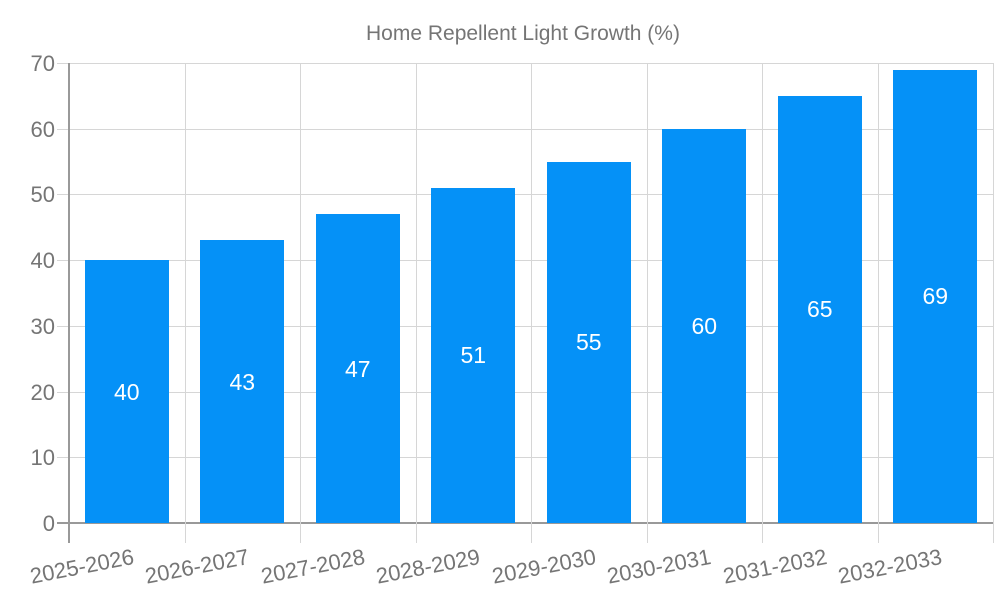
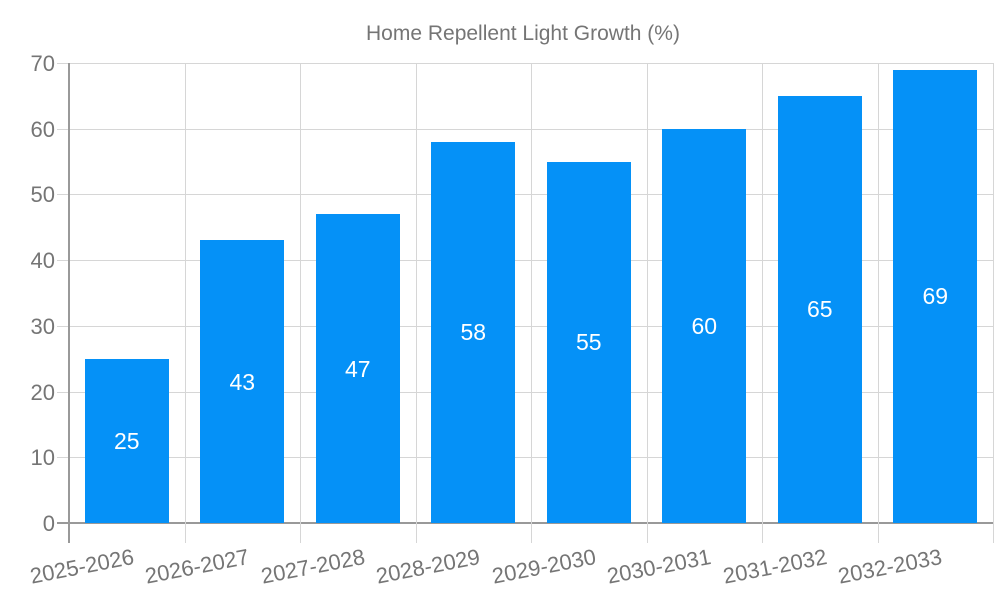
2025-2026: 40 -> 25
2028-2029: 51 -> 58
